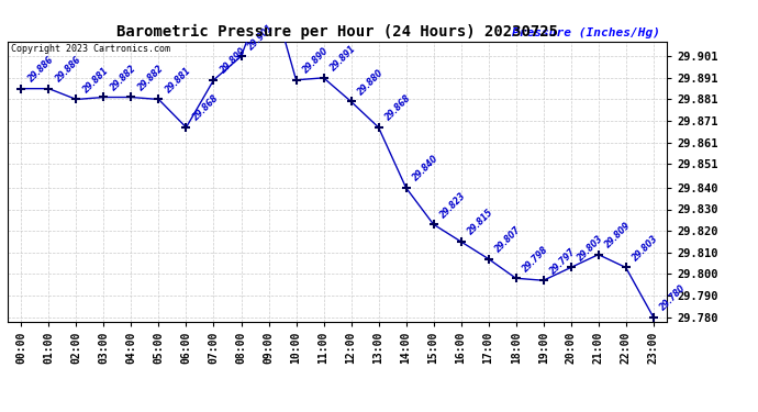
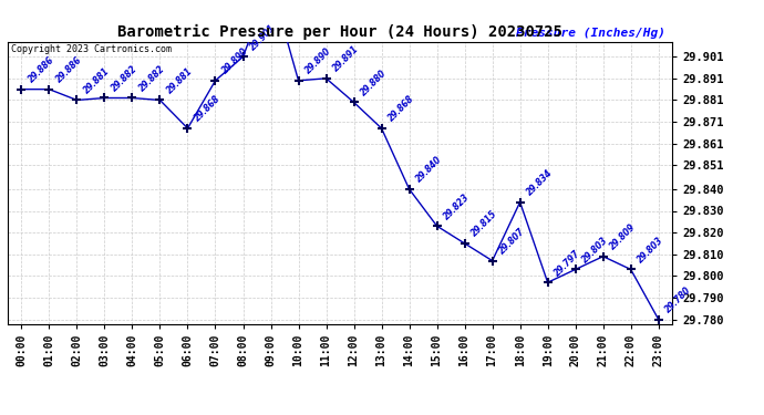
18:00: 29.798 -> 29.834
